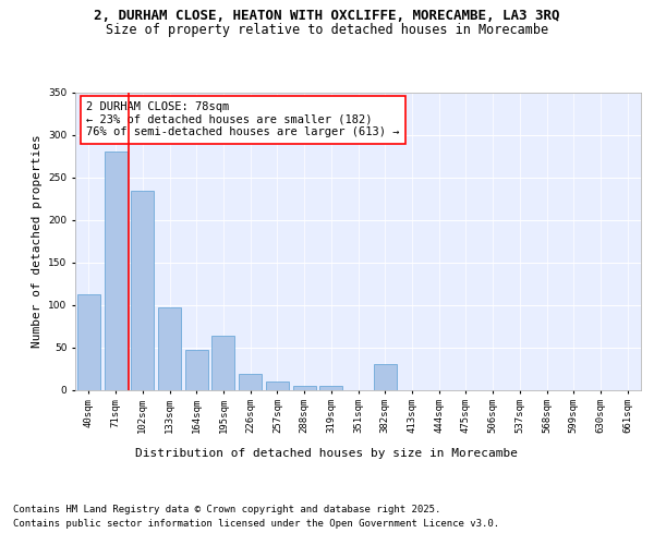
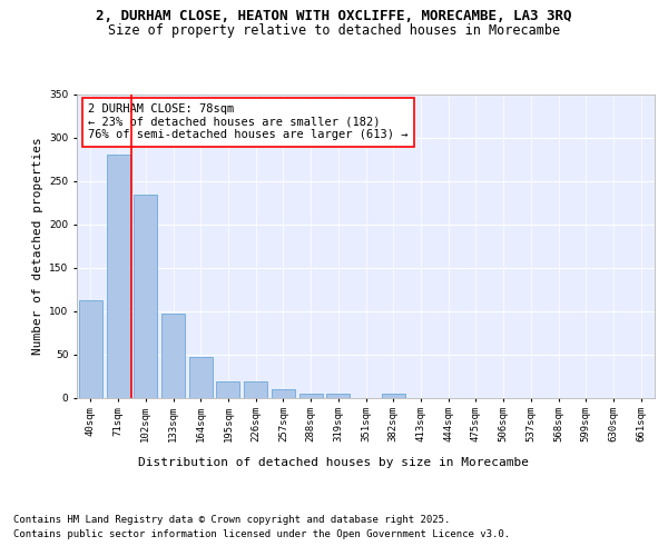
195sqm: 64 -> 18
382sqm: 30 -> 5
